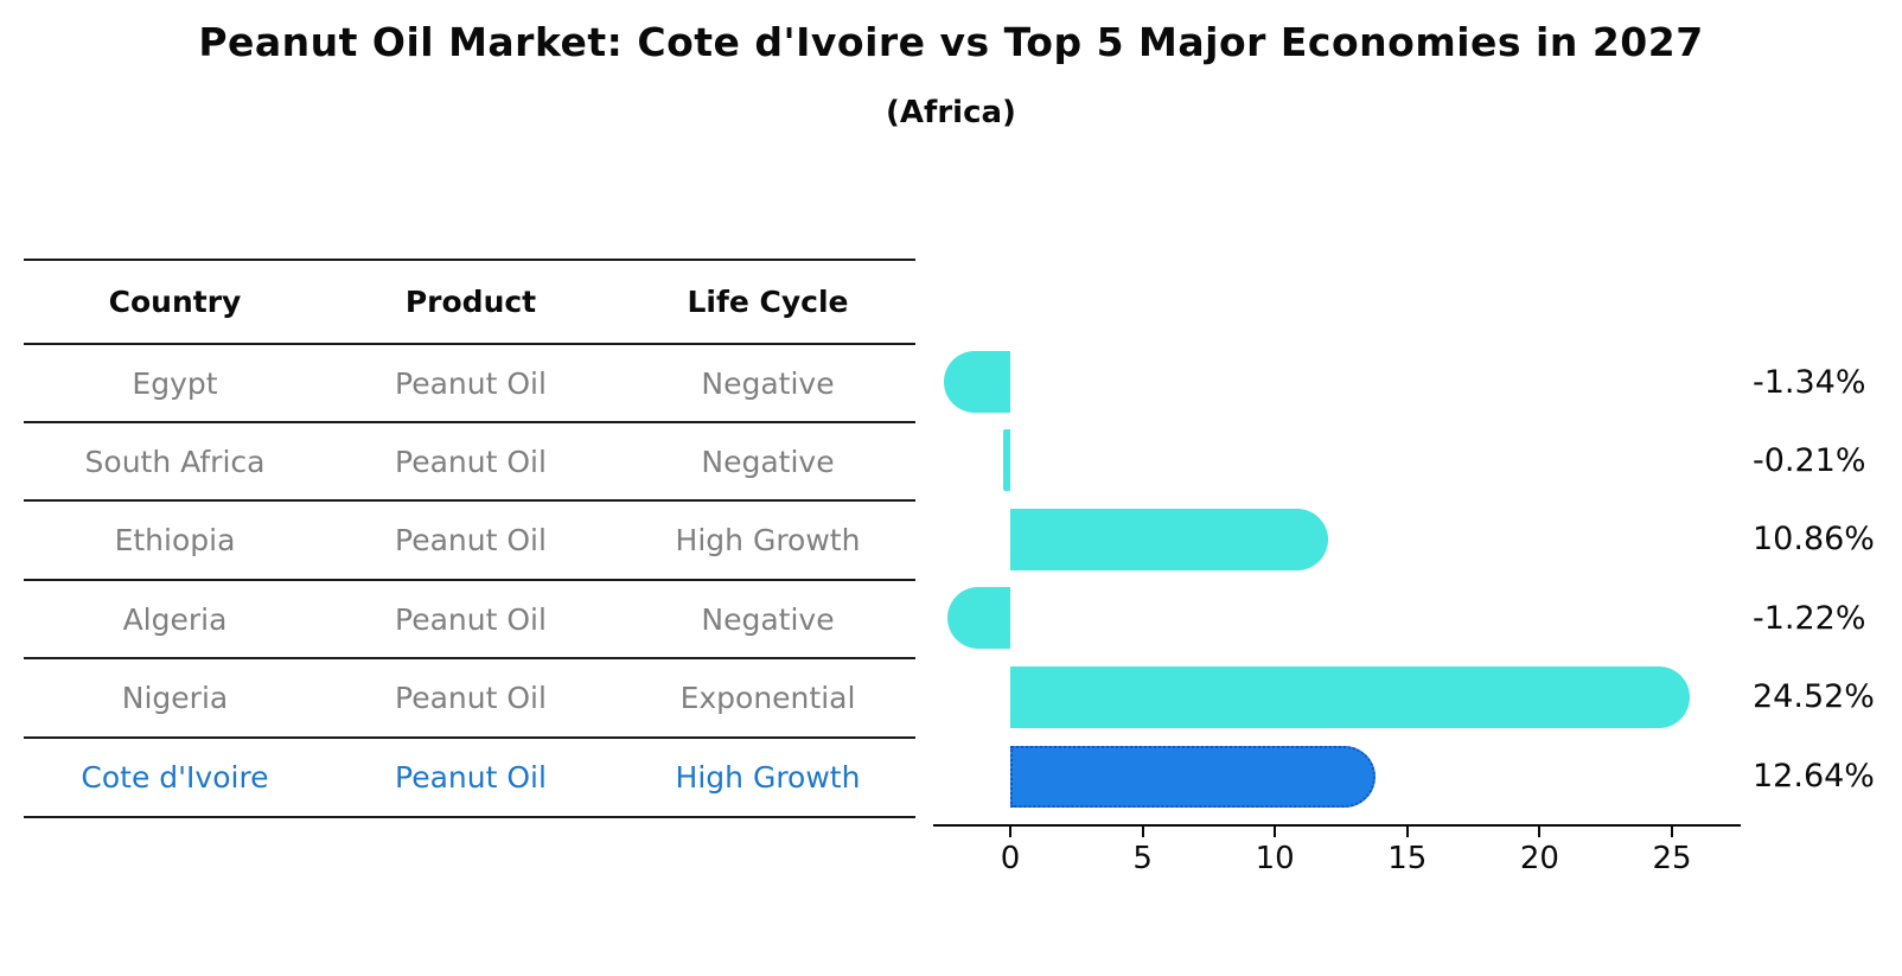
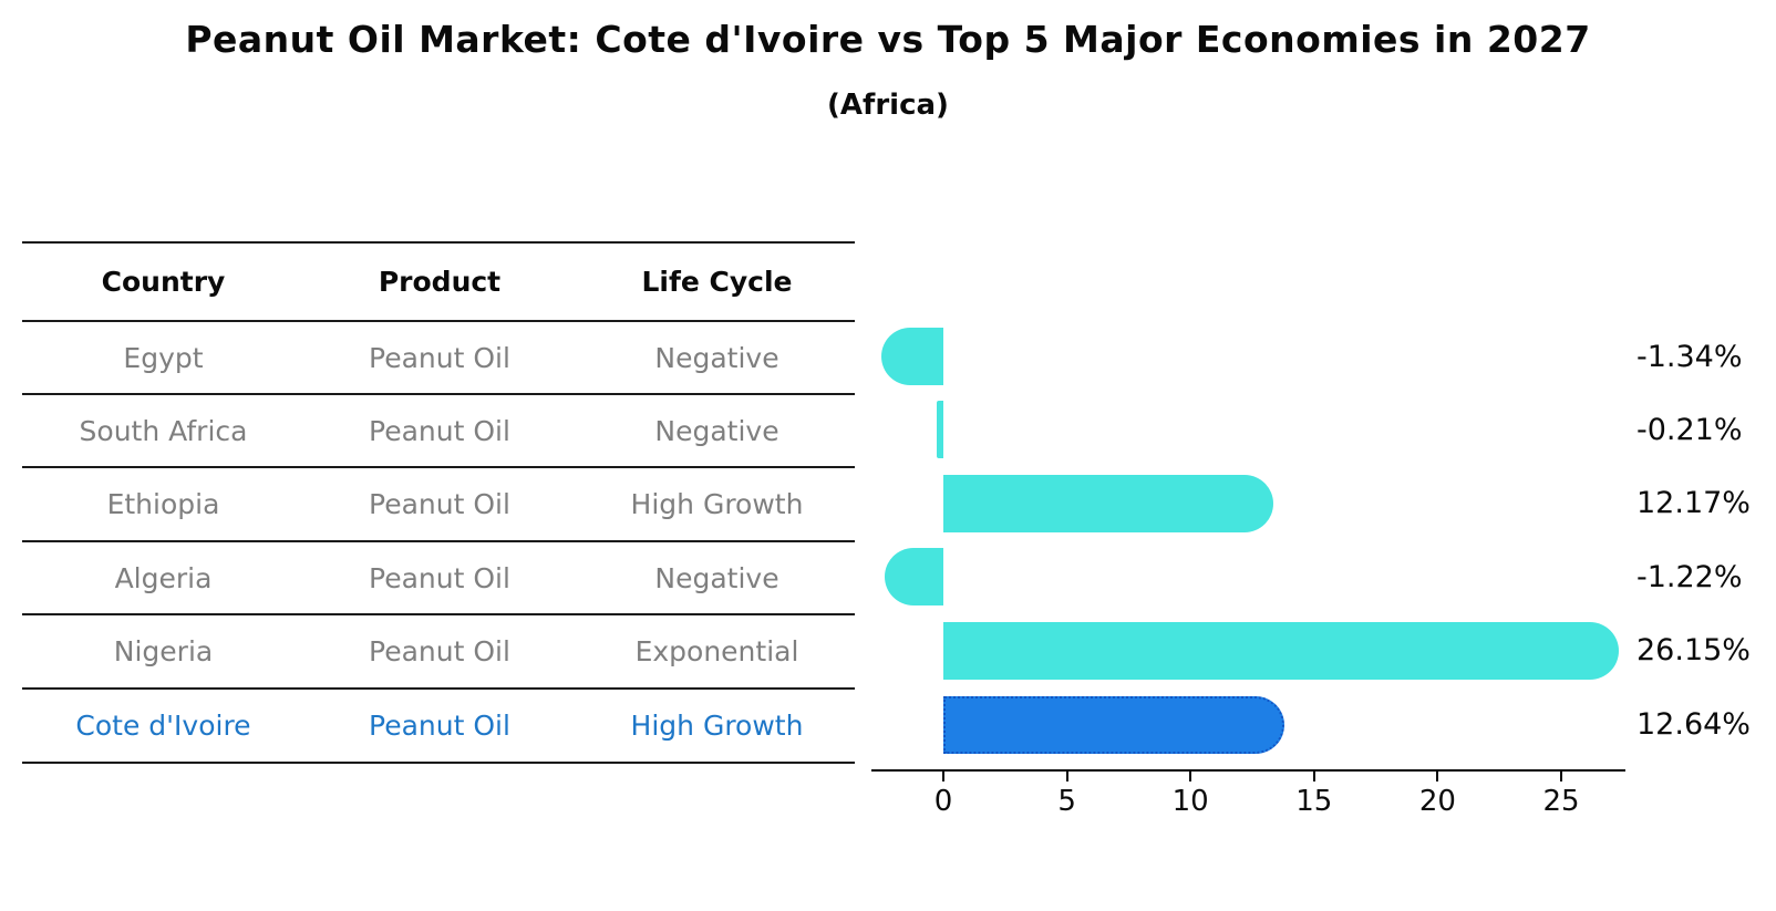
Ethiopia: 10.86% -> 12.17%
Nigeria: 24.52% -> 26.15%
